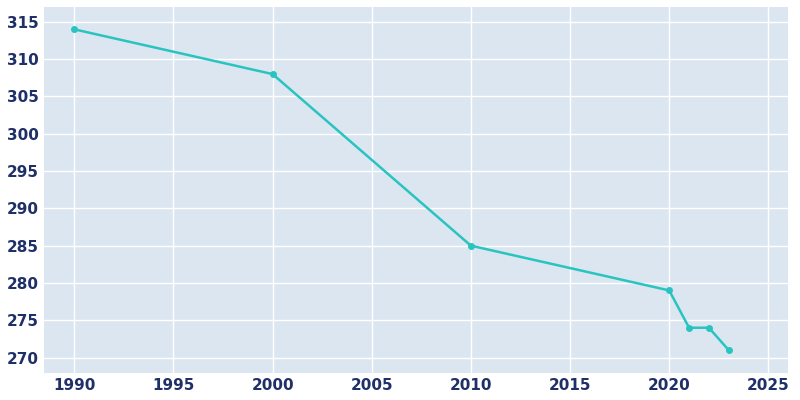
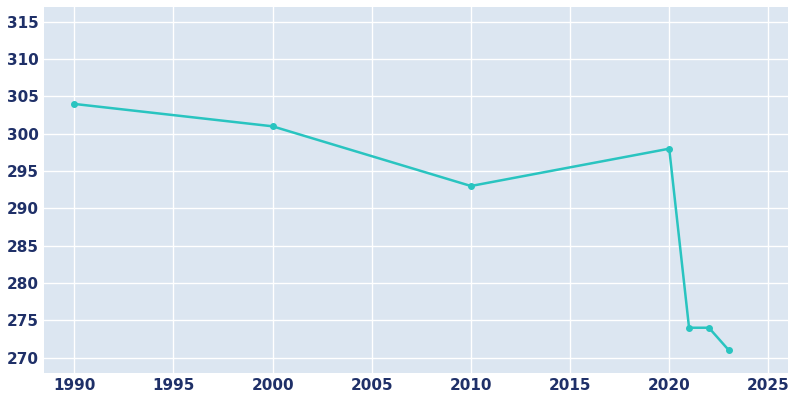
1990: 314 -> 304
2000: 308 -> 301
2010: 285 -> 293
2020: 279 -> 298
